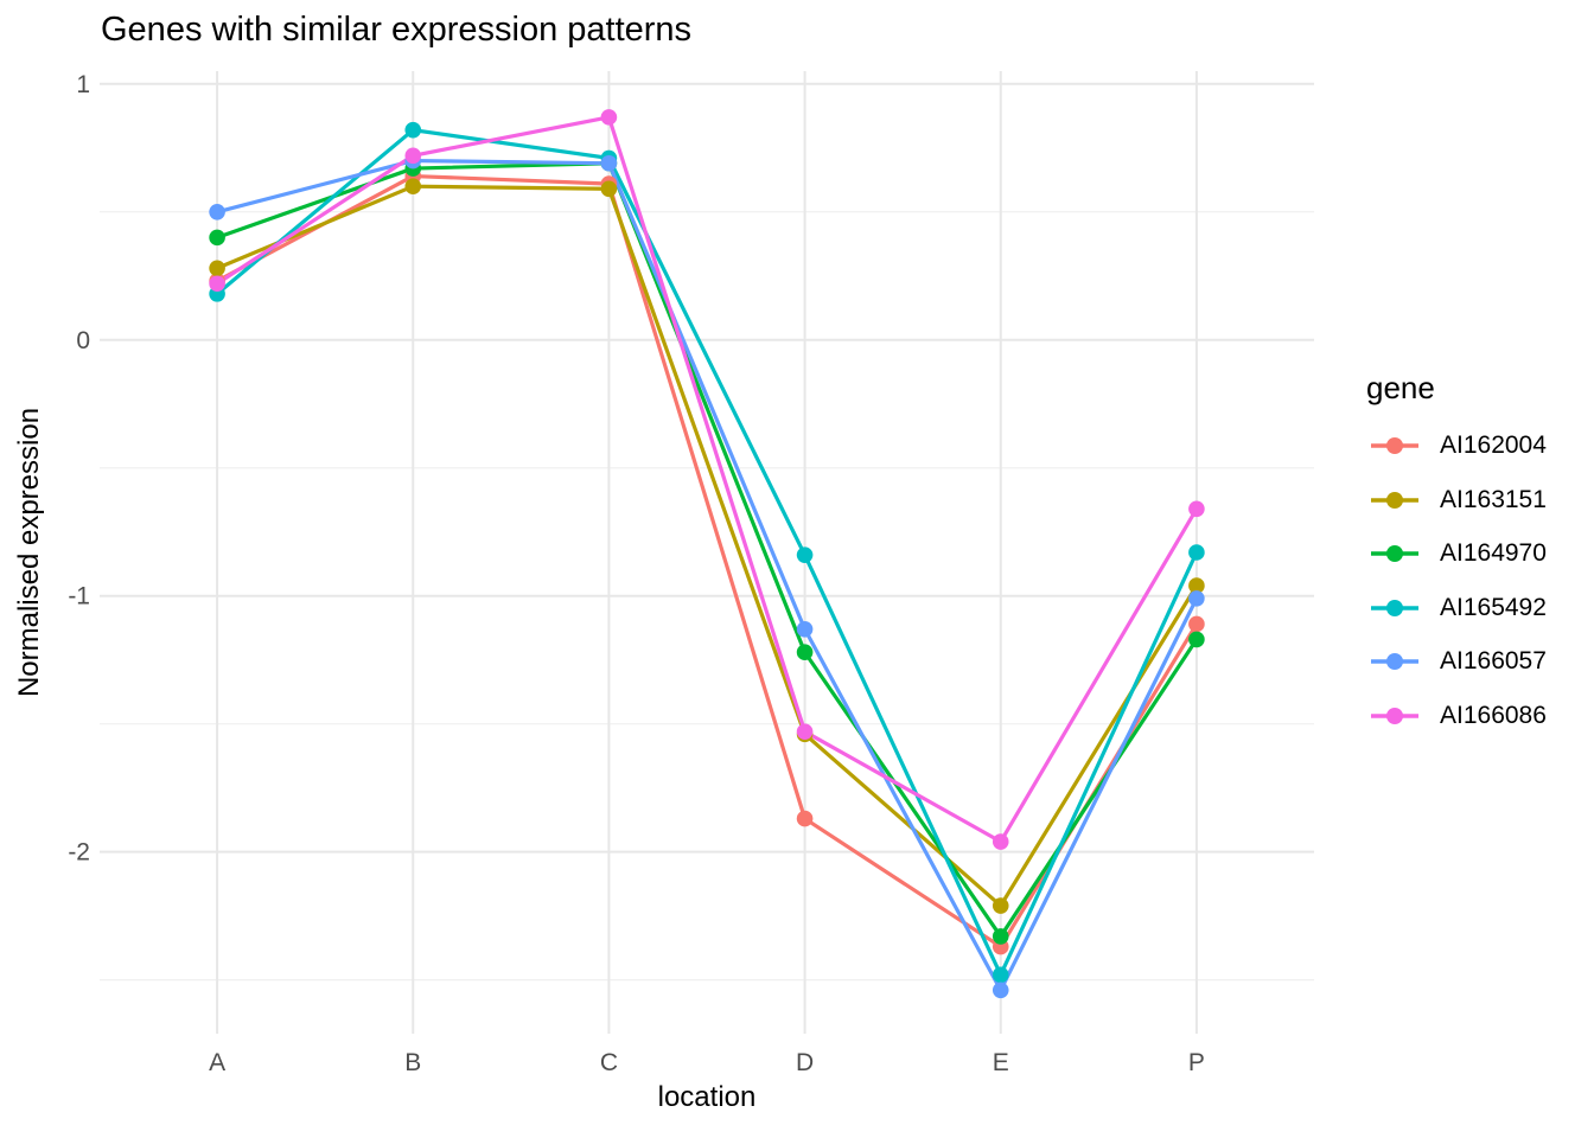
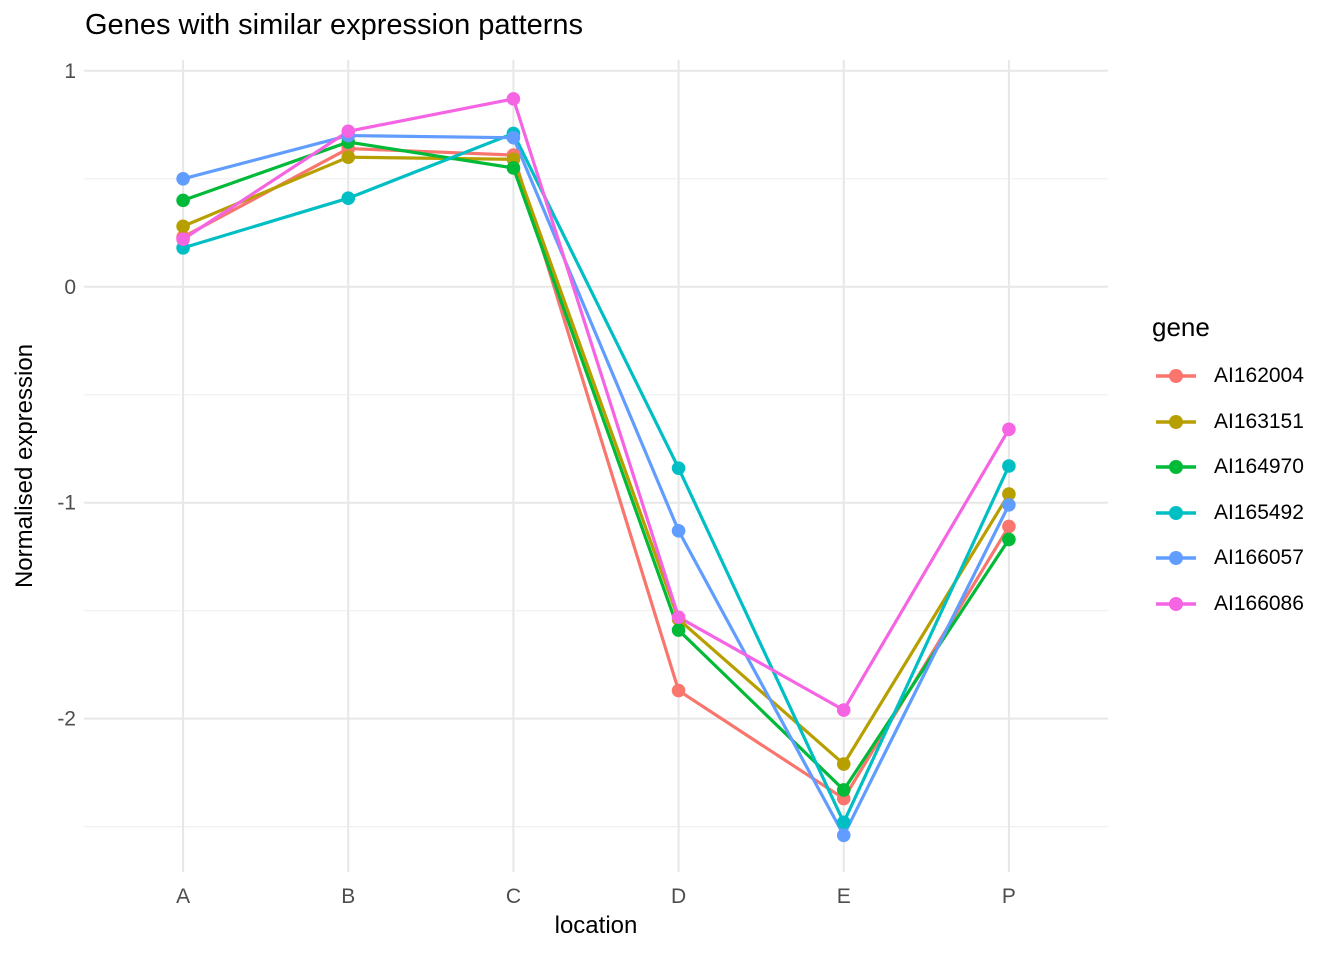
AI165492/B: 0.82 -> 0.41
AI164970/C: 0.69 -> 0.55
AI164970/D: -1.22 -> -1.59
